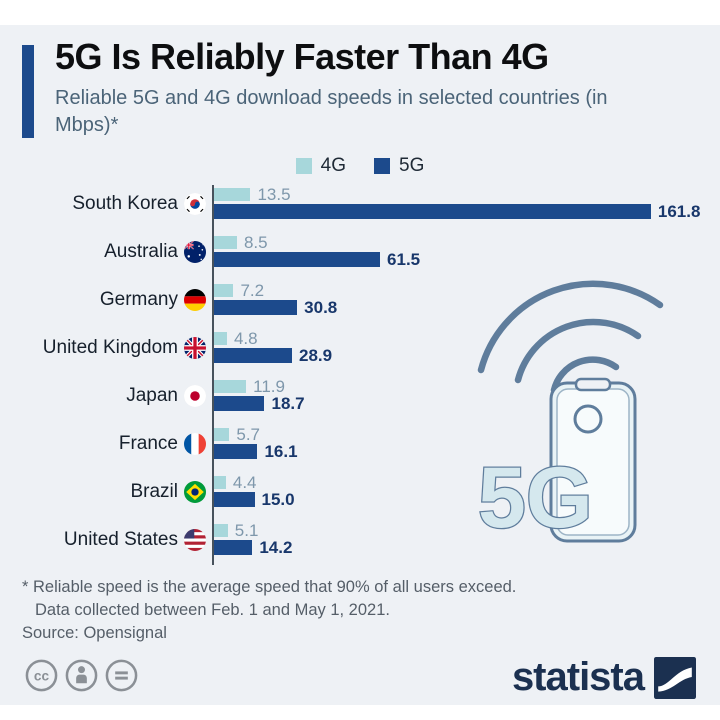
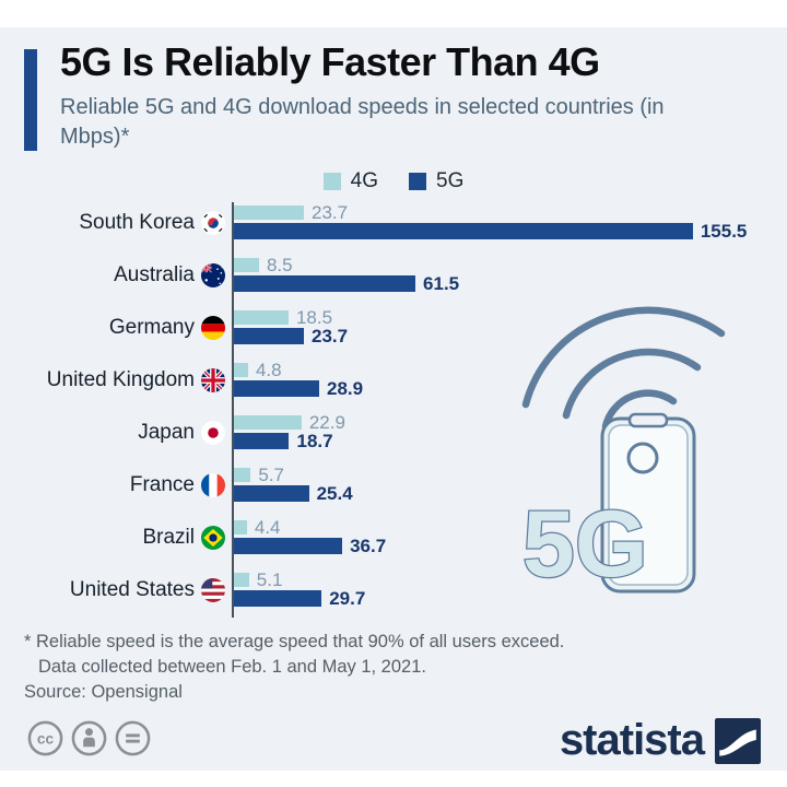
4G/South Korea: 13.5 -> 23.7
5G/South Korea: 161.8 -> 155.5
4G/Germany: 7.2 -> 18.5
5G/Germany: 30.8 -> 23.7
4G/Japan: 11.9 -> 22.9
5G/France: 16.1 -> 25.4
5G/Brazil: 15.0 -> 36.7
5G/United States: 14.2 -> 29.7
